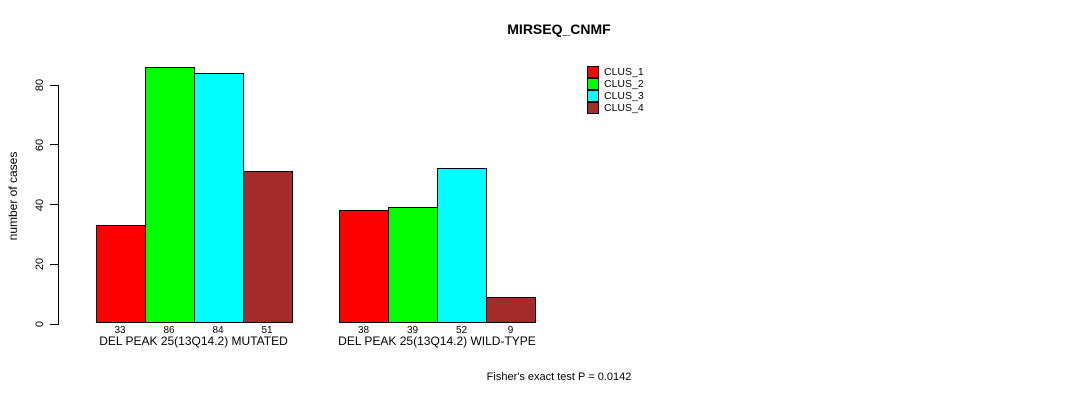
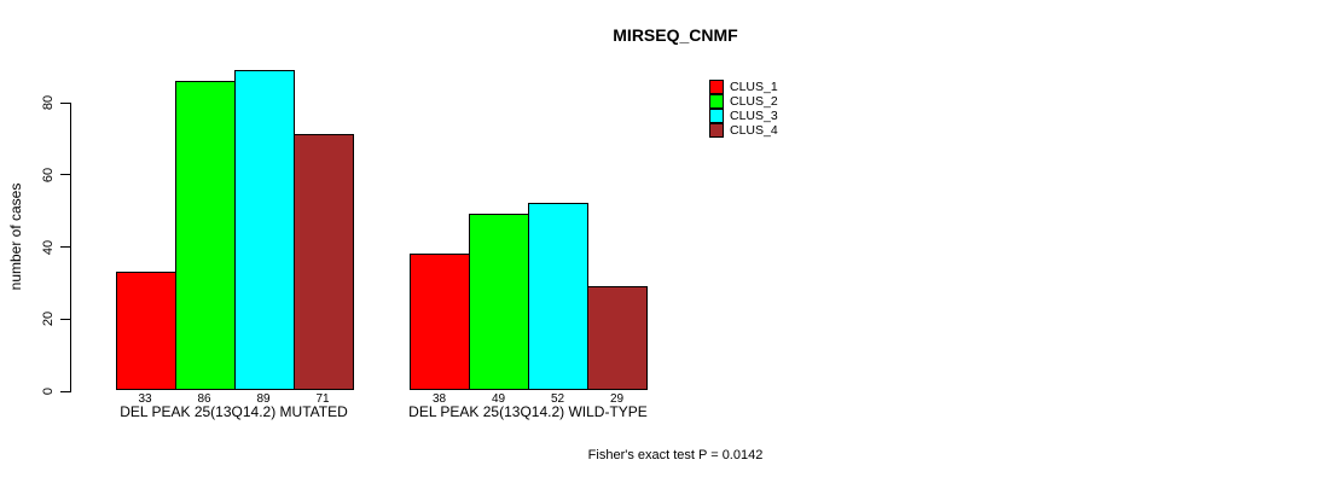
CLUS_3/DEL PEAK 25(13Q14.2) MUTATED: 84 -> 89
CLUS_4/DEL PEAK 25(13Q14.2) MUTATED: 51 -> 71
CLUS_2/DEL PEAK 25(13Q14.2) WILD-TYPE: 39 -> 49
CLUS_4/DEL PEAK 25(13Q14.2) WILD-TYPE: 9 -> 29
